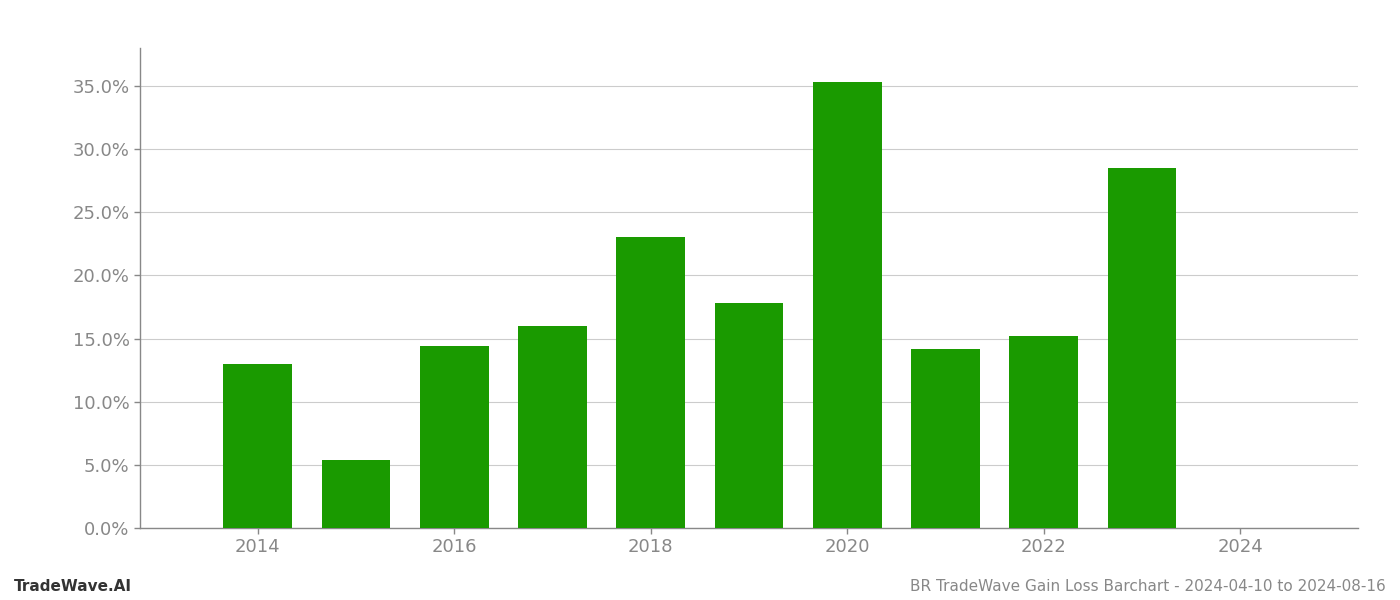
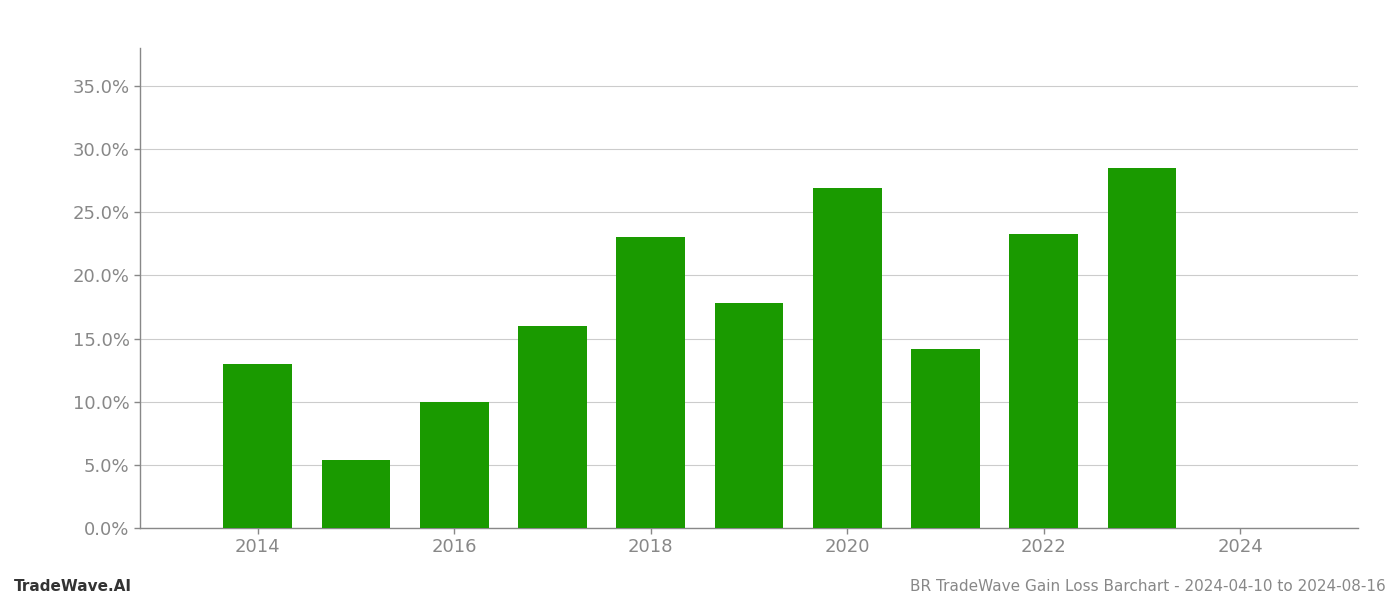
2016: 14.4% -> 10.0%
2020: 35.3% -> 26.9%
2022: 15.2% -> 23.3%
